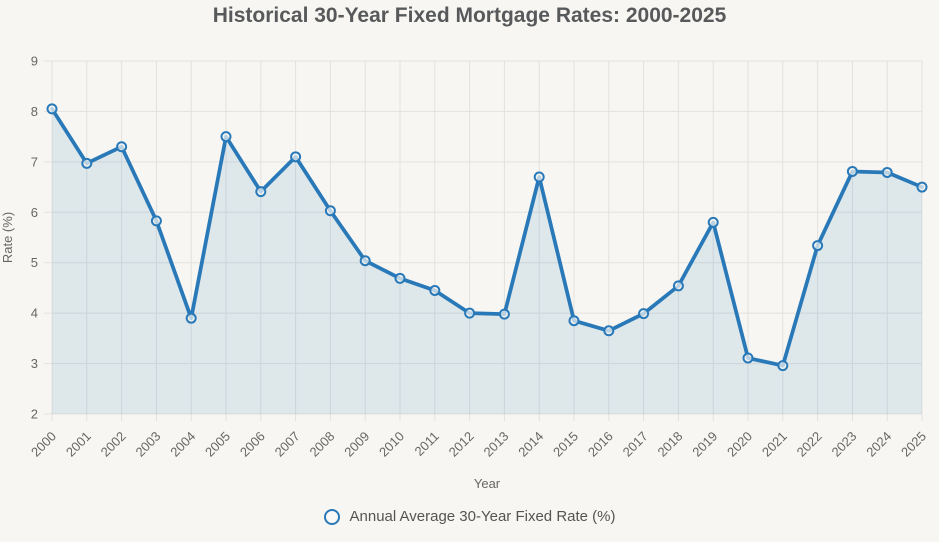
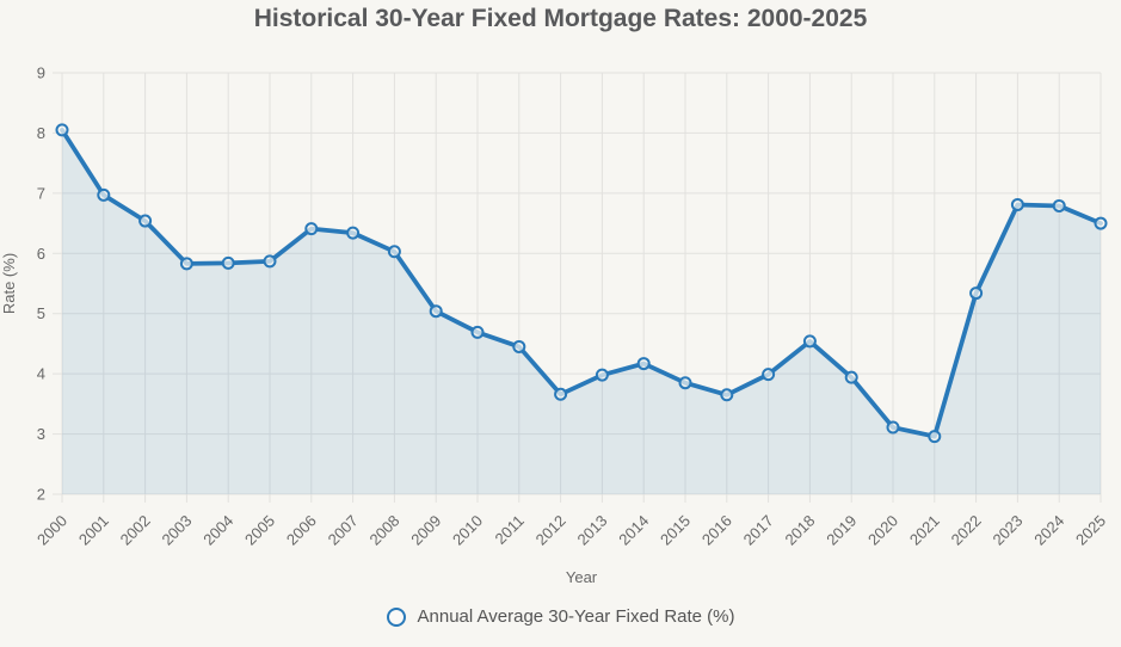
2002: 7.3 -> 6.5
2004: 3.9 -> 5.8
2005: 7.5 -> 5.9
2007: 7.1 -> 6.3
2012: 4.0 -> 3.7
2014: 6.7 -> 4.2
2019: 5.8 -> 3.9
